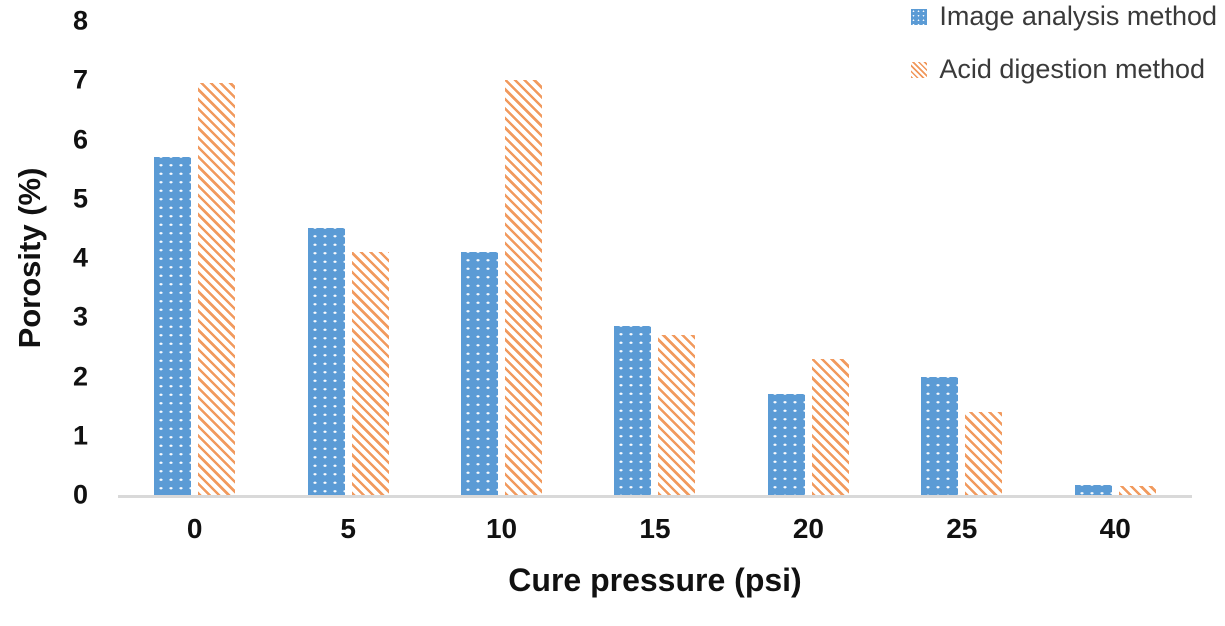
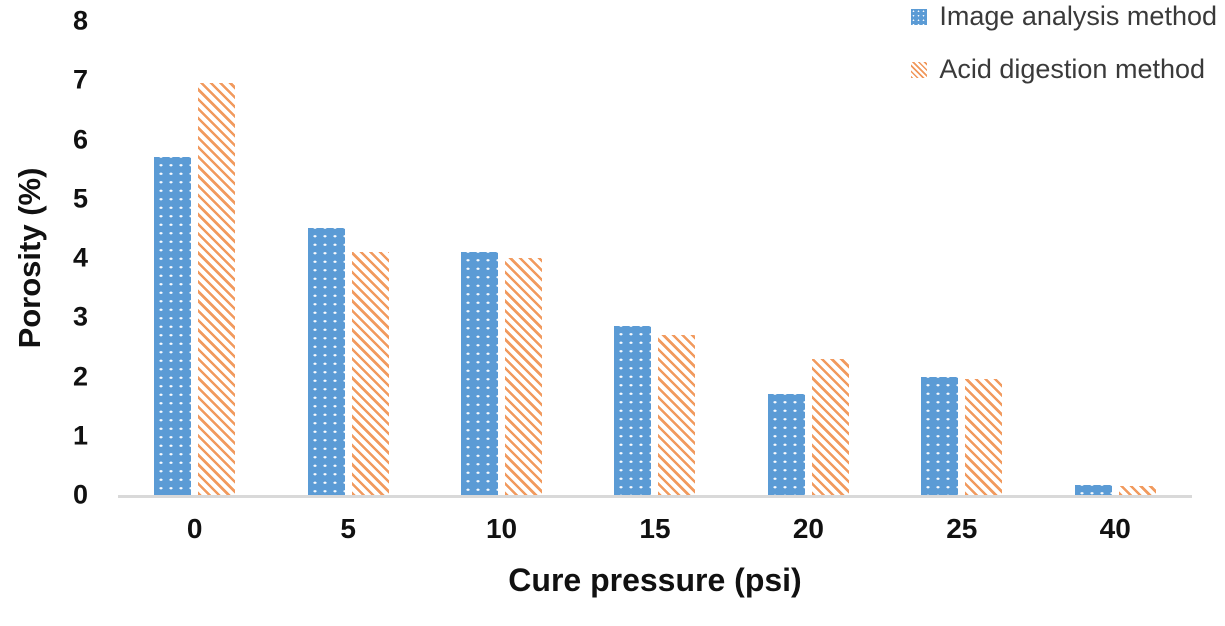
Acid digestion method/10: 7.0 -> 4.0
Acid digestion method/25: 1.4 -> 1.9
